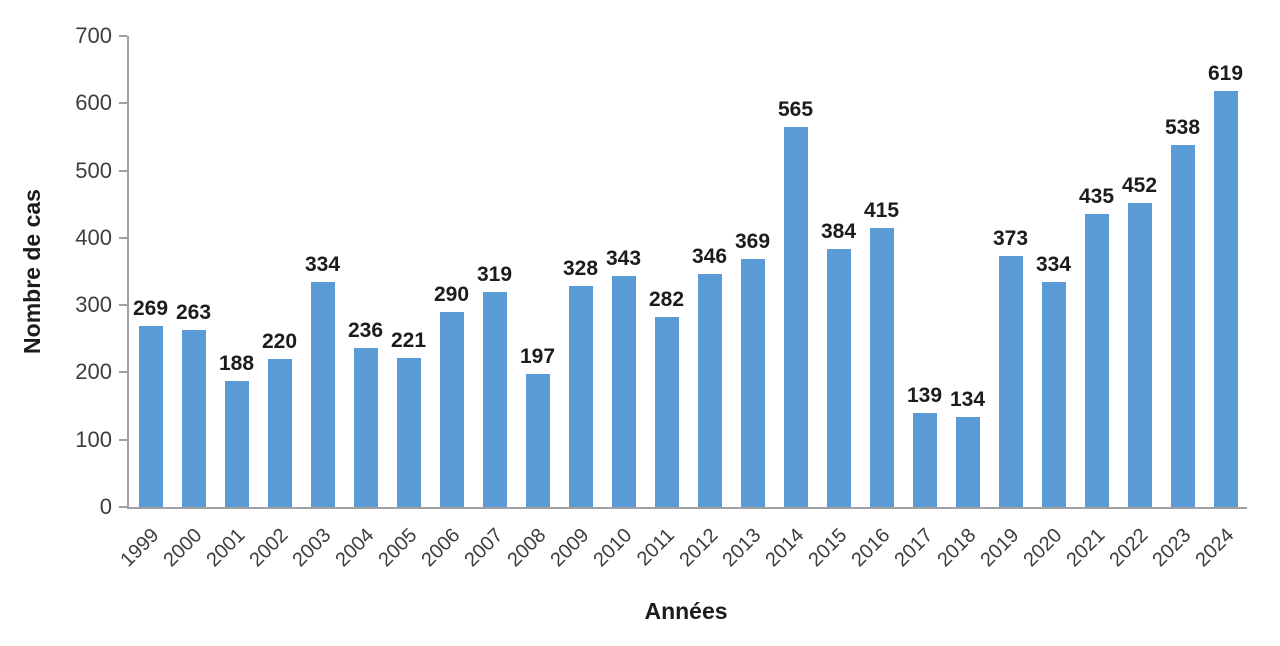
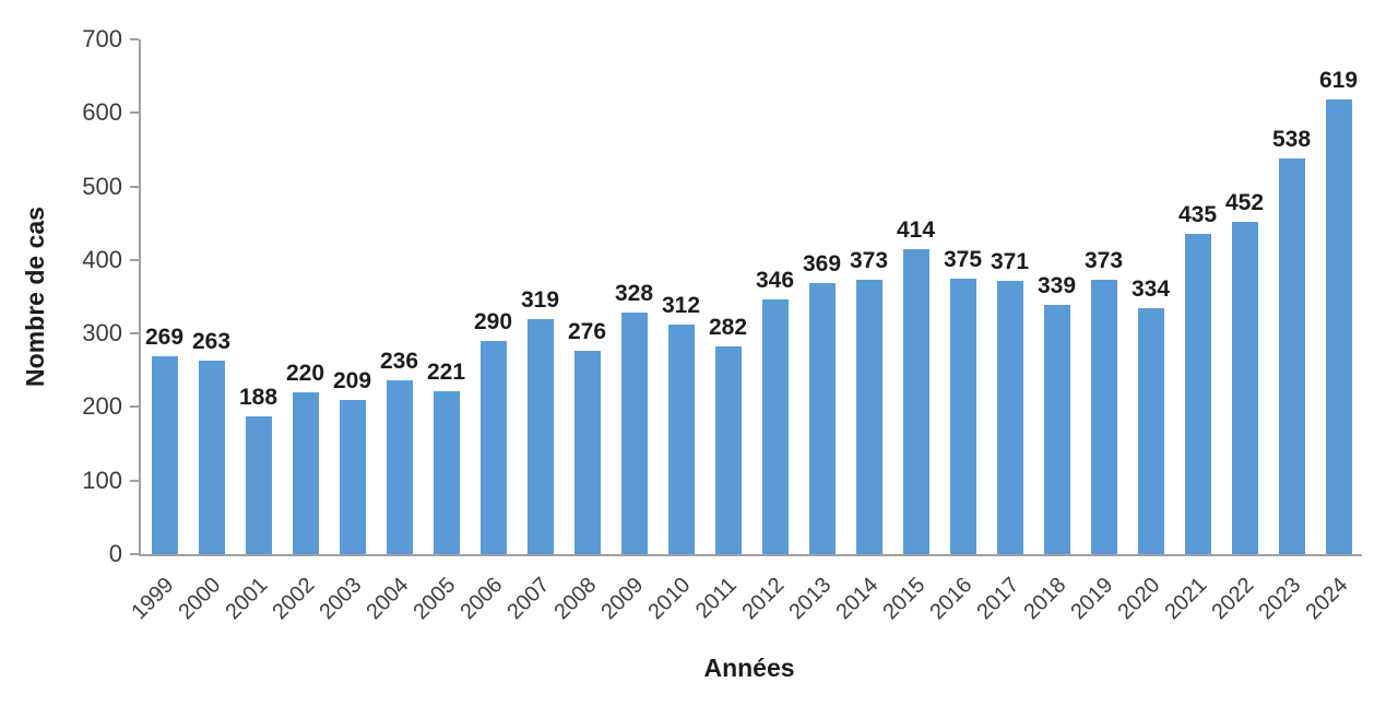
2003: 334 -> 209
2008: 197 -> 276
2010: 343 -> 312
2014: 565 -> 373
2015: 384 -> 414
2016: 415 -> 375
2017: 139 -> 371
2018: 134 -> 339
